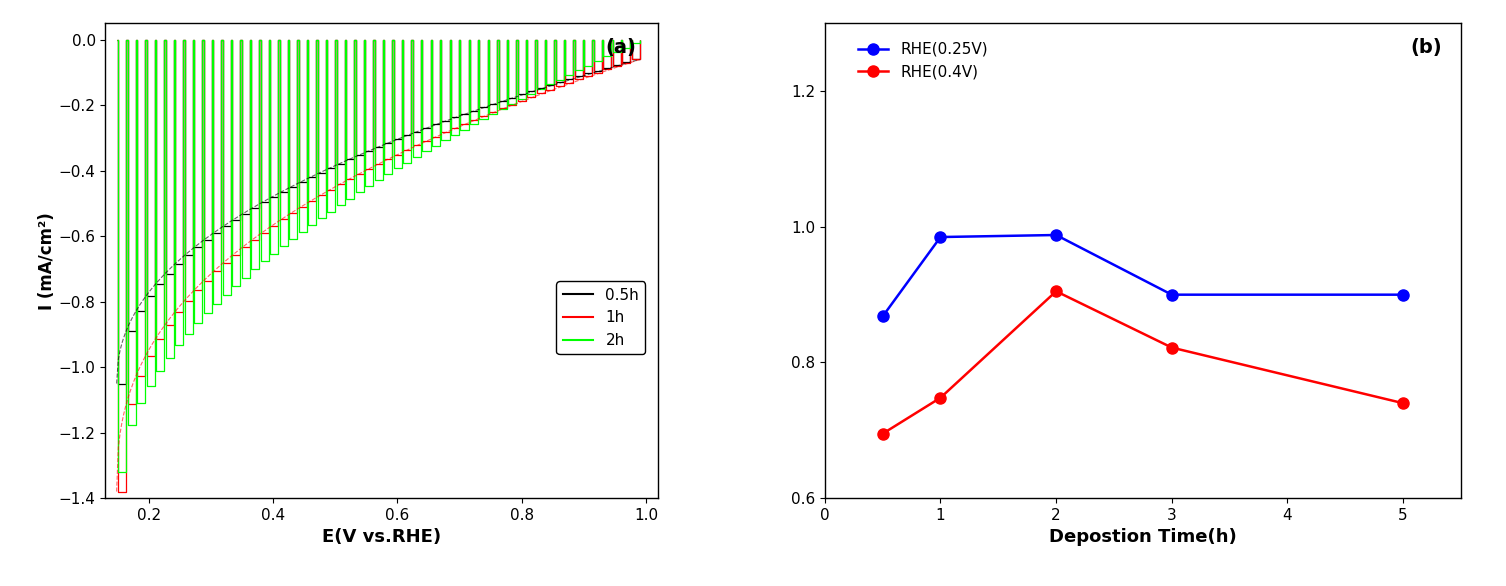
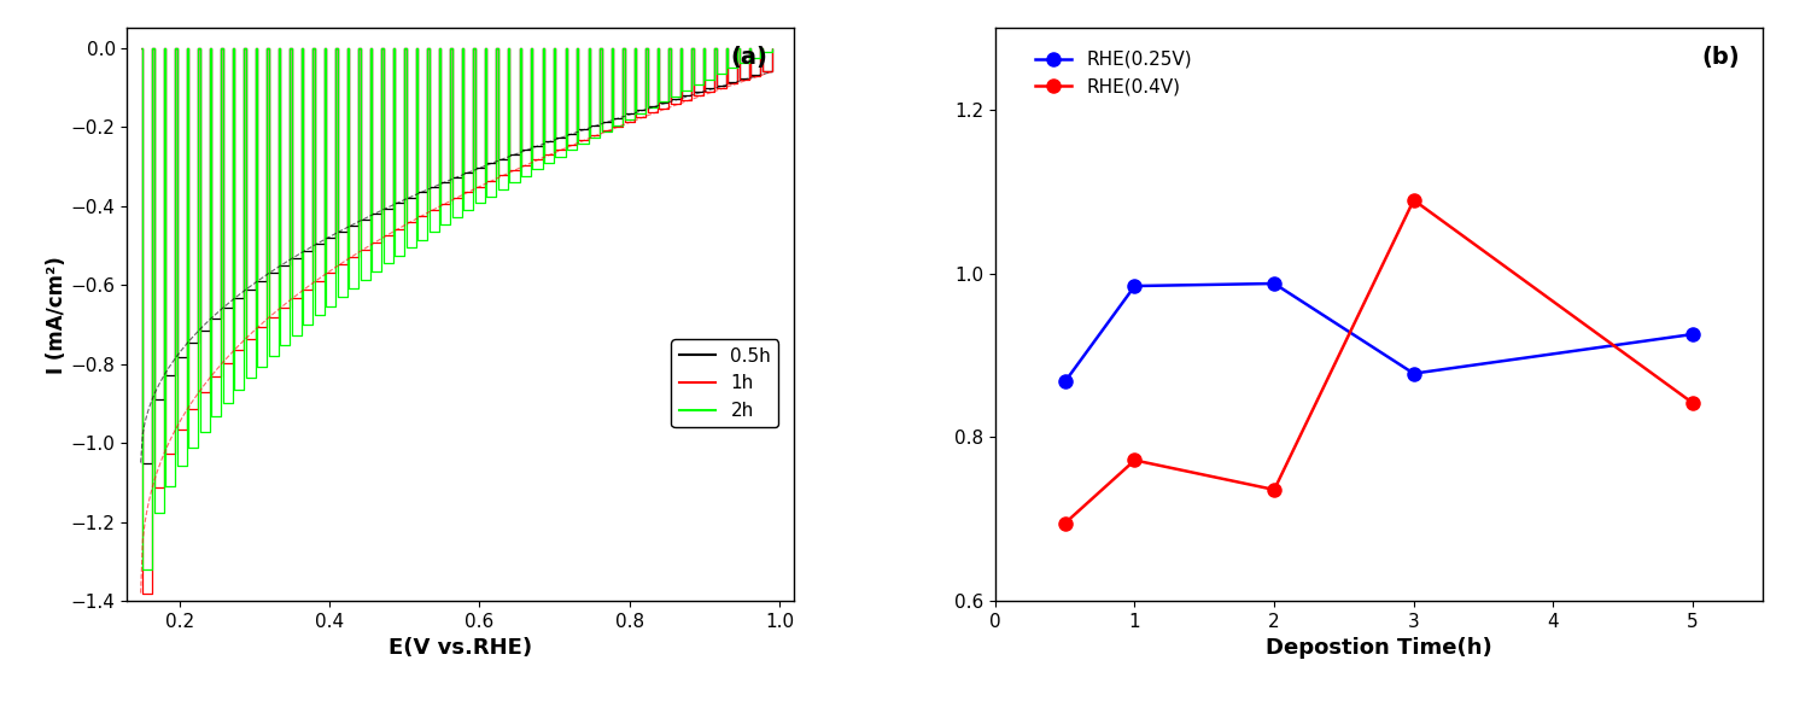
RHE(0.4V)/1: 0.748 -> 0.772
RHE(0.4V)/2: 0.905 -> 0.736
RHE(0.25V)/3: 0.900 -> 0.878
RHE(0.4V)/3: 0.822 -> 1.090
RHE(0.25V)/5: 0.900 -> 0.926
RHE(0.4V)/5: 0.740 -> 0.842
